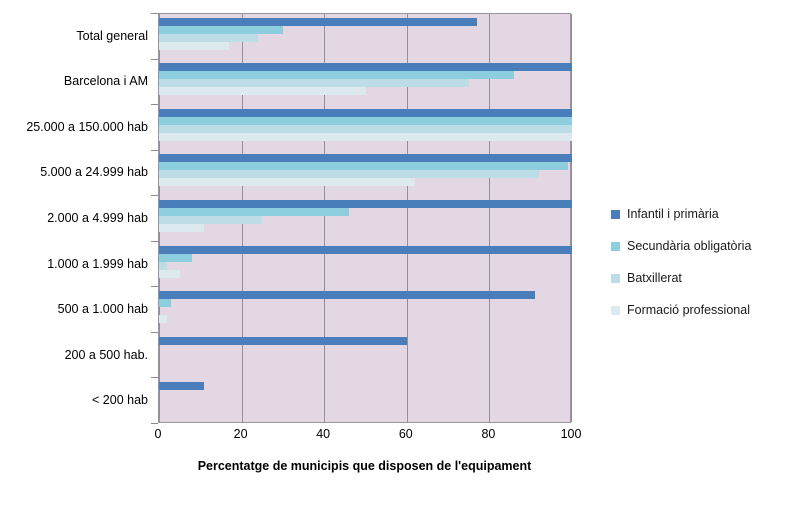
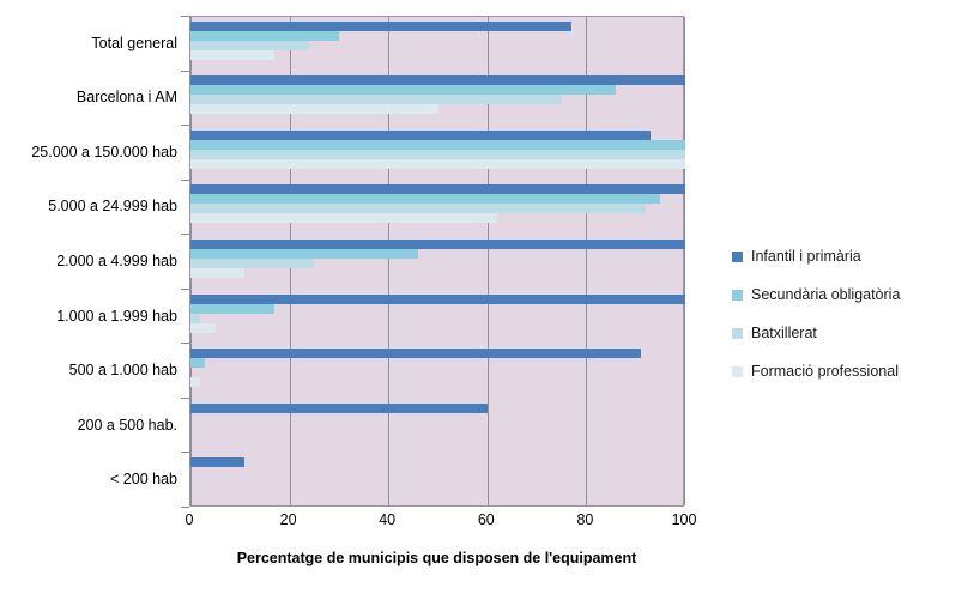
Infantil i primària/25.000 a 150.000 hab: 100 -> 93
Secundària obligatòria/5.000 a 24.999 hab: 99 -> 95
Secundària obligatòria/1.000 a 1.999 hab: 8 -> 17
